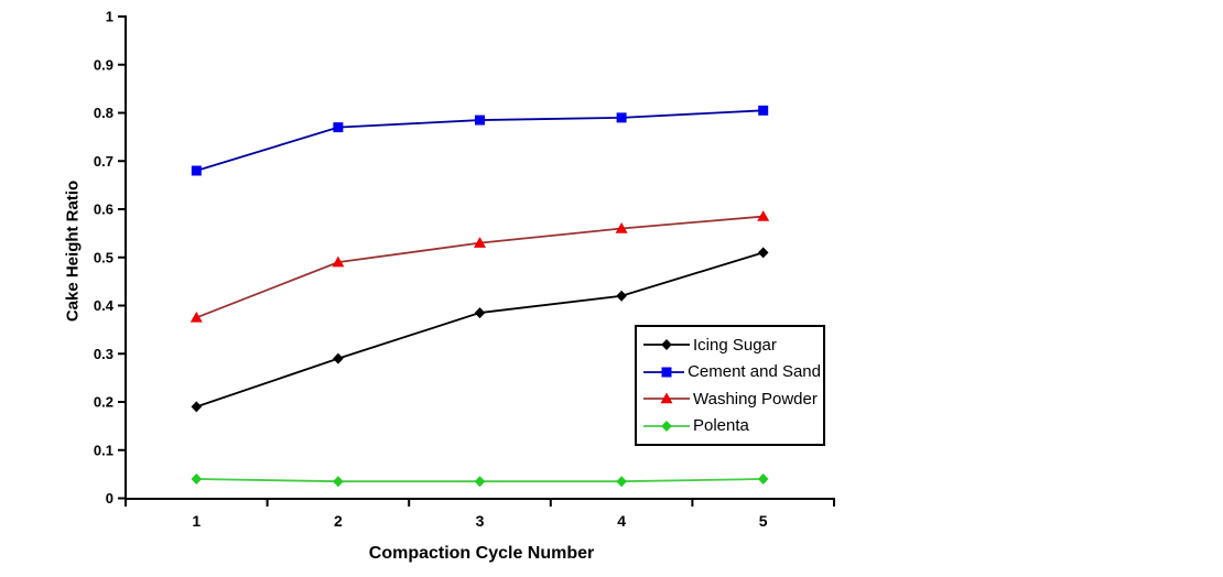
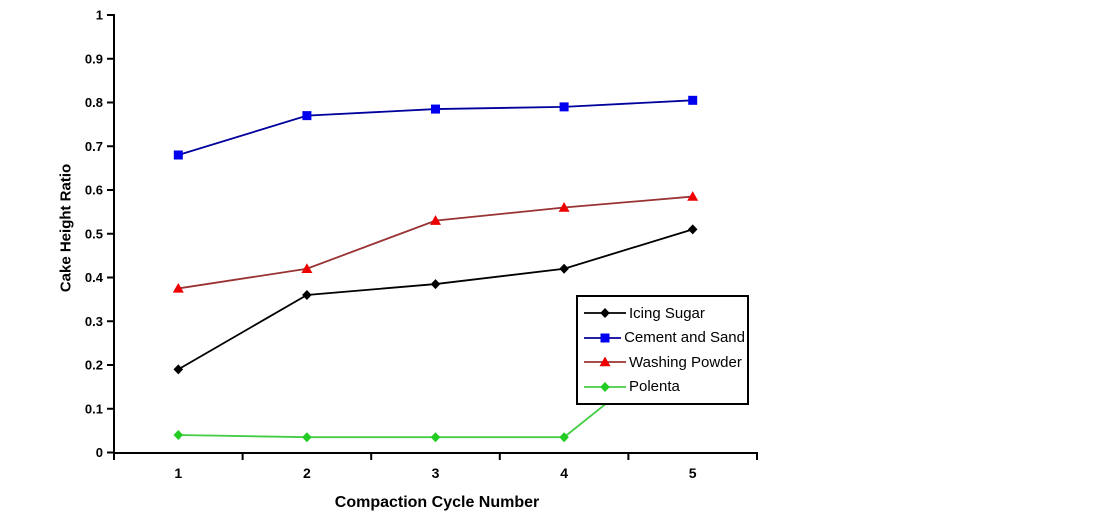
Icing Sugar/2: 0.29 -> 0.36
Washing Powder/2: 0.49 -> 0.42
Polenta/5: 0.04 -> 0.27
